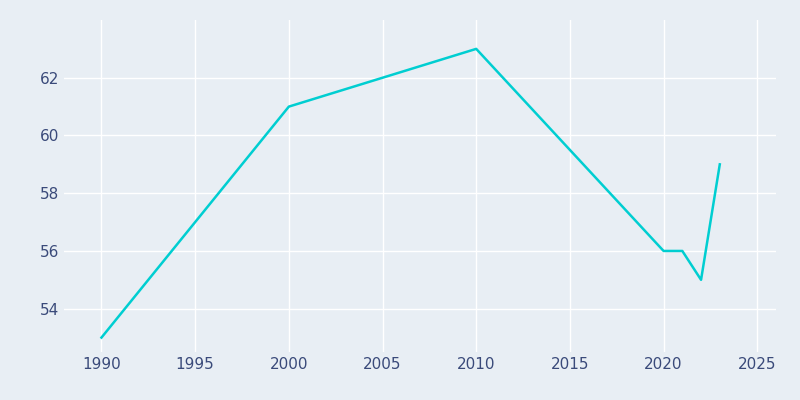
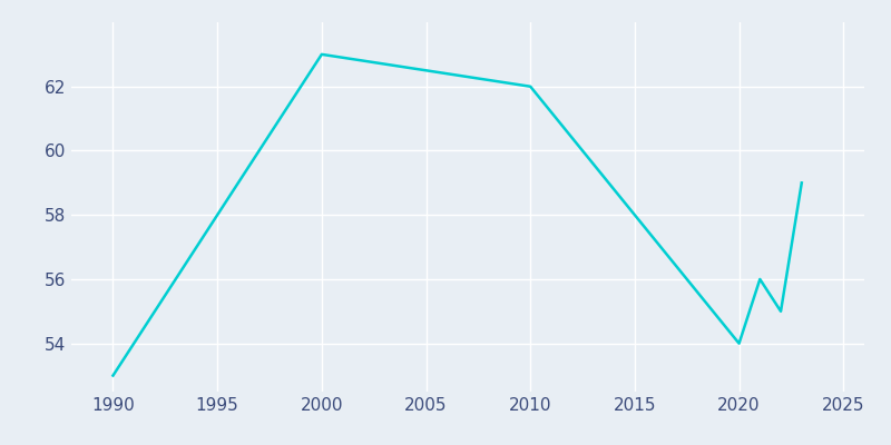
2000: 61 -> 63
2010: 63 -> 62
2020: 56 -> 54
